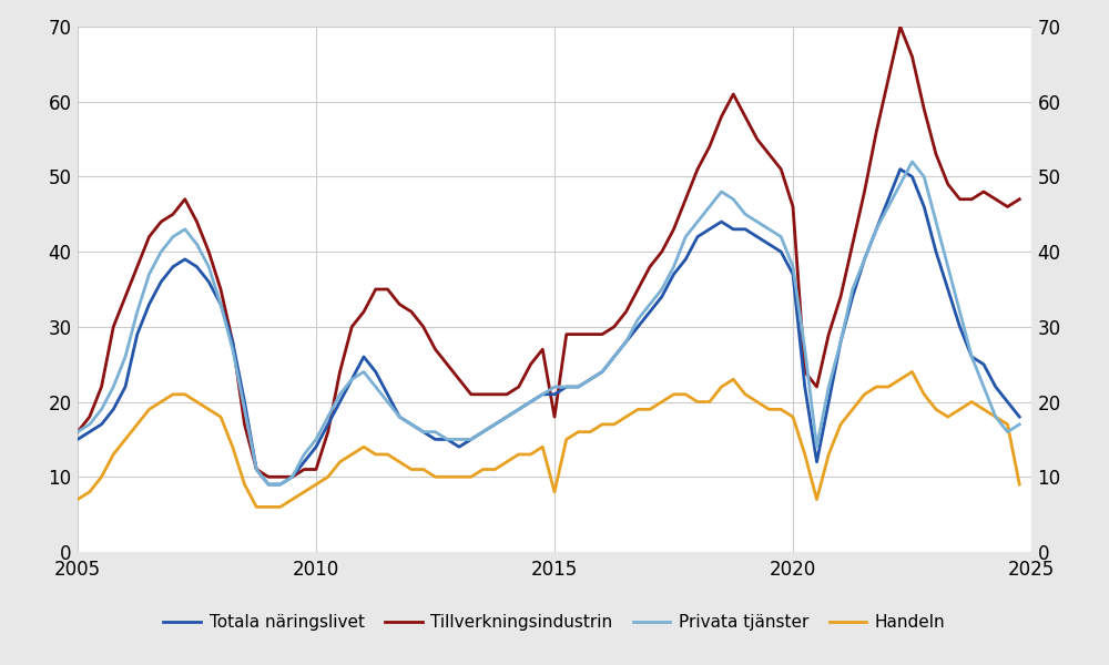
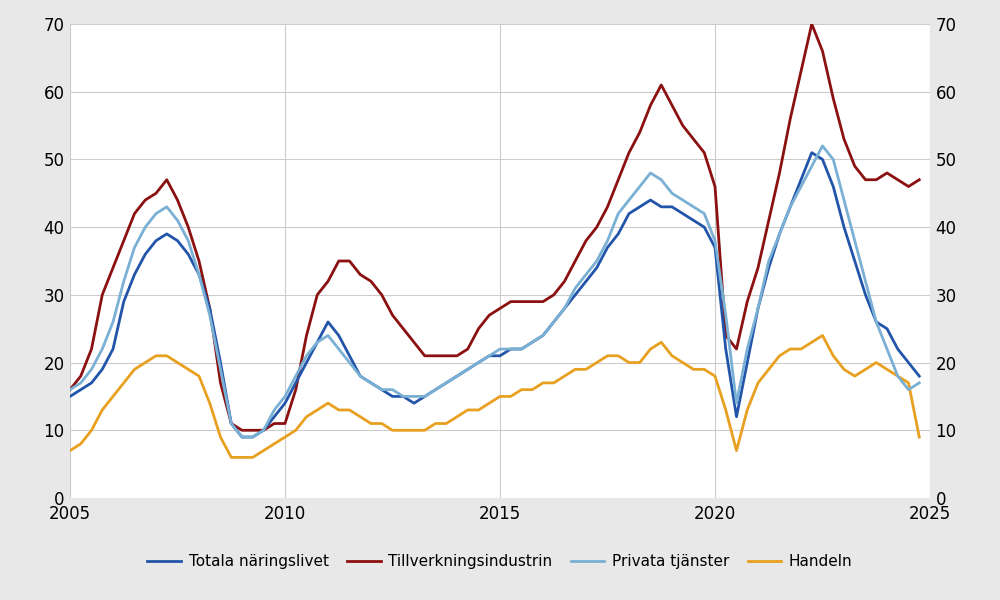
Tillverkningsindustrin/2015: 18 -> 28
Handeln/2015: 8 -> 15
